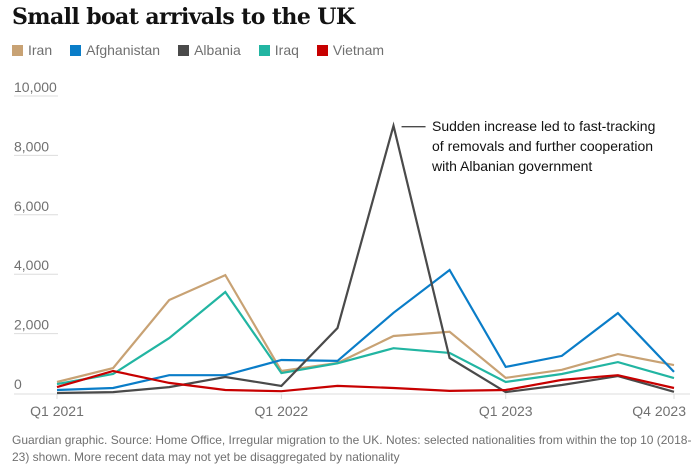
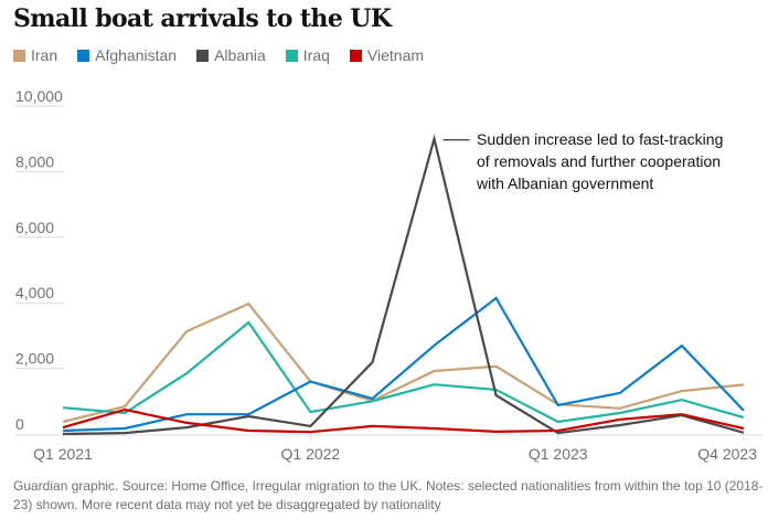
Iraq/Q1 2021: 300 -> 800
Iran/Q1 2022: 700 -> 1600
Afghanistan/Q1 2022: 1100 -> 1600
Iran/Q1 2023: 500 -> 900
Iran/Q4 2023: 900 -> 1500
